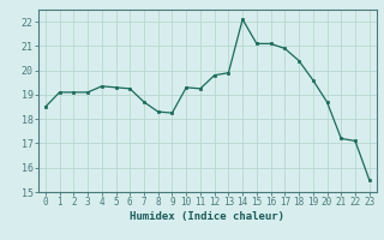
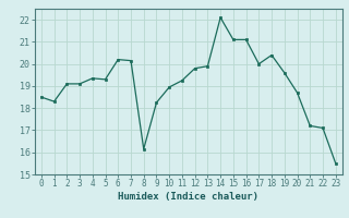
1: 19.10 -> 18.30
6: 19.25 -> 20.20
7: 18.70 -> 20.15
8: 18.30 -> 16.15
10: 19.30 -> 18.95
17: 20.90 -> 20.00
